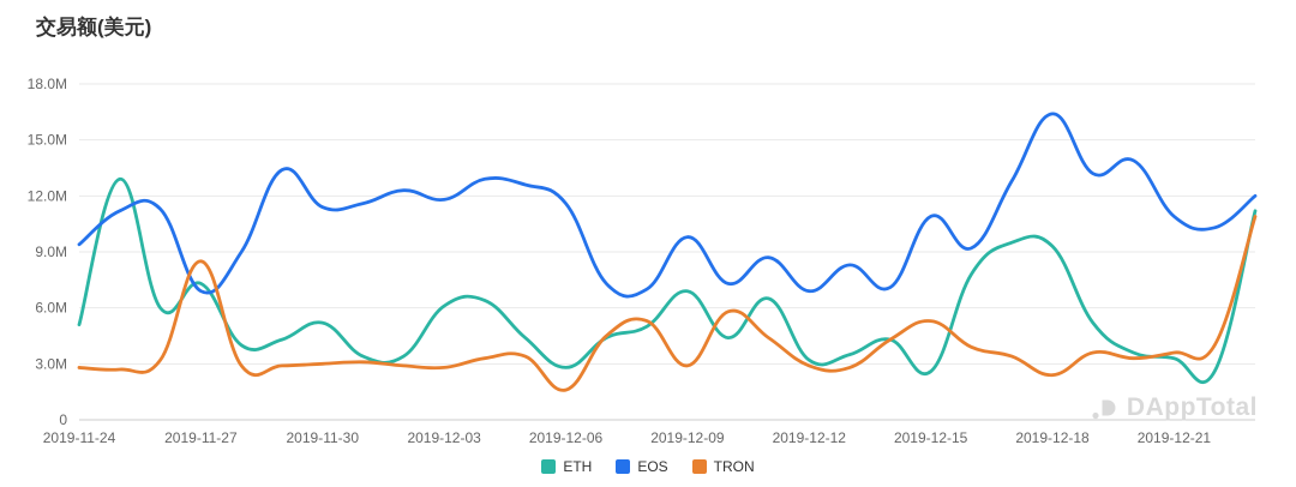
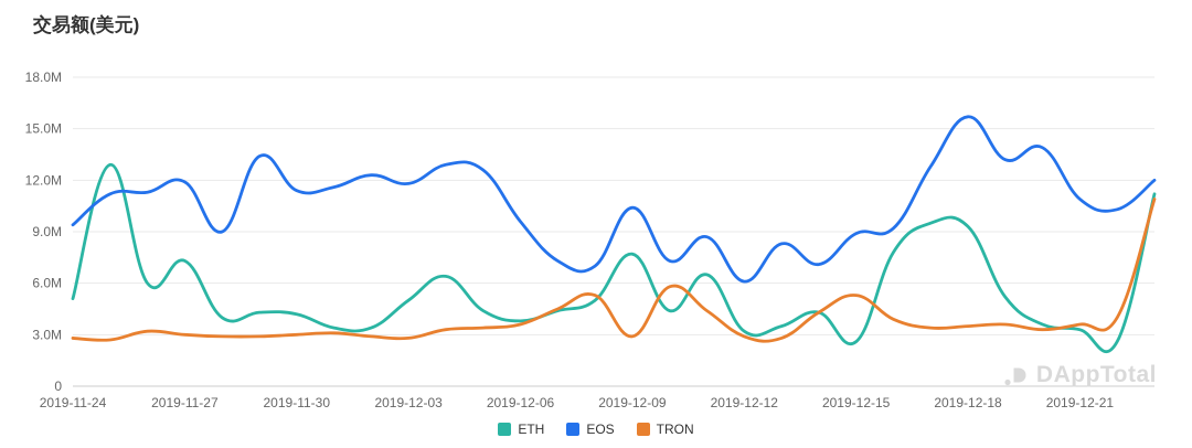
EOS/2019-11-27: 6.9M -> 11.9M
TRON/2019-11-27: 8.5M -> 3.0M
ETH/2019-11-30: 5.2M -> 4.2M
ETH/2019-12-03: 6.1M -> 5.0M
ETH/2019-12-06: 2.8M -> 3.8M
EOS/2019-12-06: 11.6M -> 9.6M
TRON/2019-12-06: 1.6M -> 3.6M
ETH/2019-12-09: 6.9M -> 7.7M
EOS/2019-12-09: 9.8M -> 10.4M
EOS/2019-12-12: 6.9M -> 6.1M
EOS/2019-12-15: 10.9M -> 8.9M
EOS/2019-12-18: 16.4M -> 15.7M
TRON/2019-12-18: 2.4M -> 3.5M
